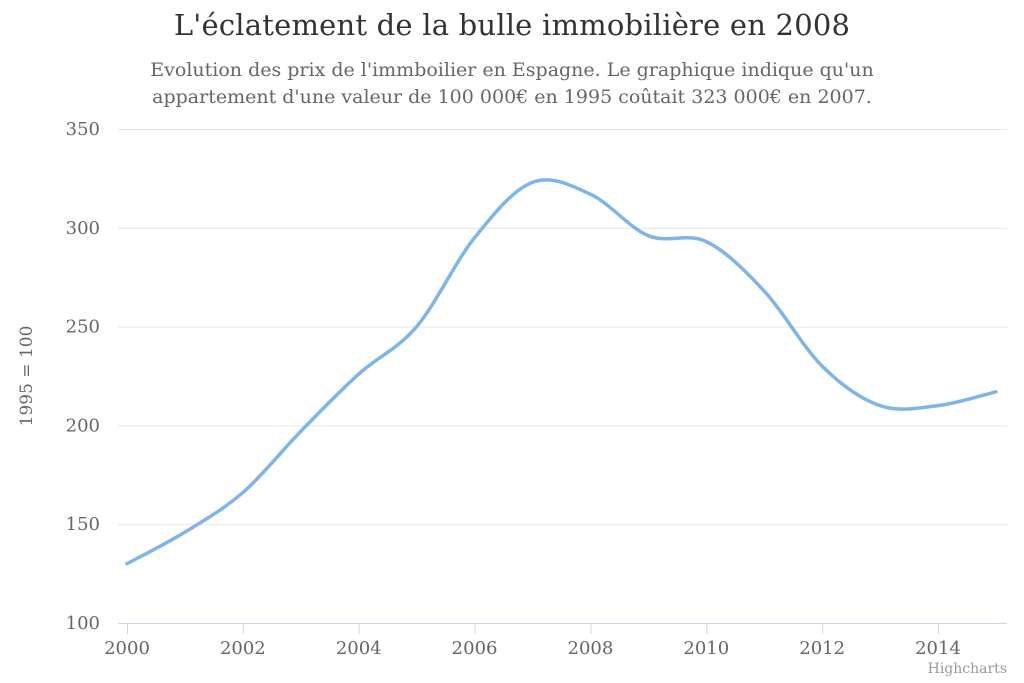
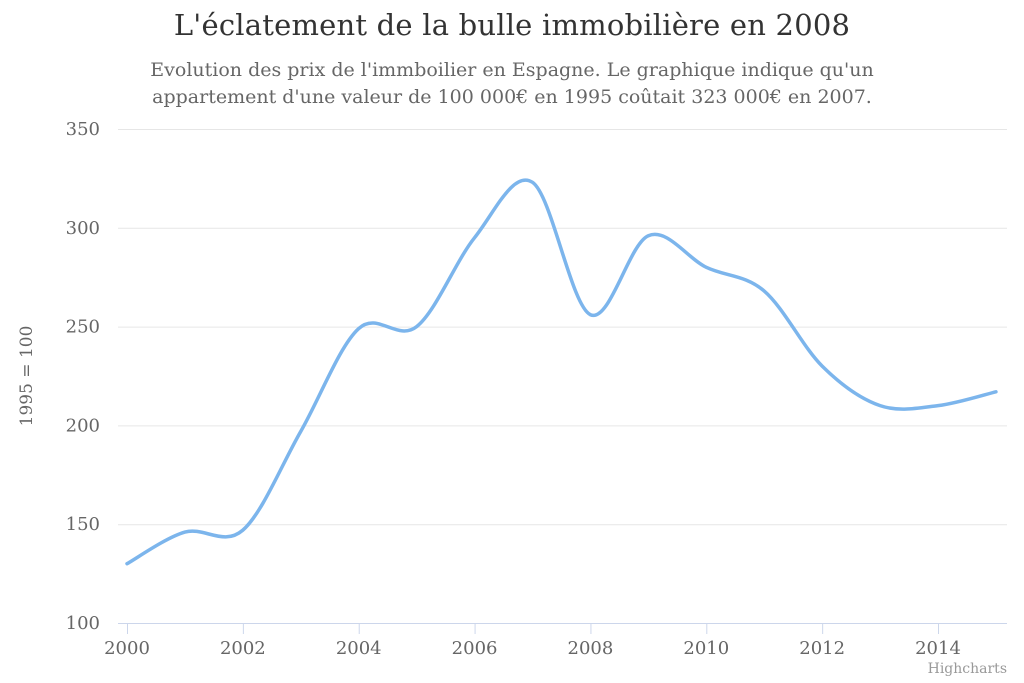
2002: 166 -> 147
2004: 226 -> 249
2008: 317 -> 256
2010: 293 -> 280
